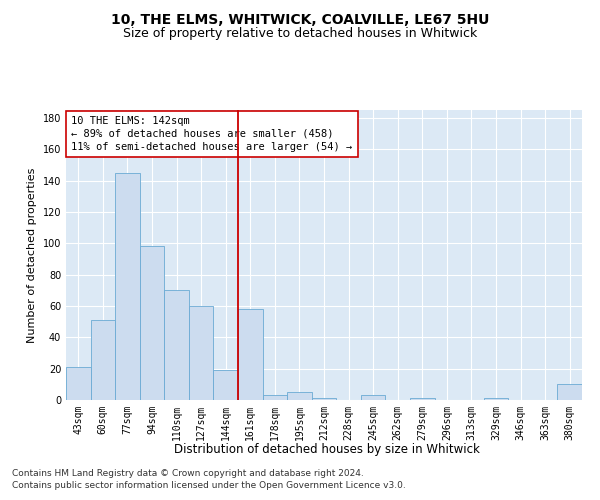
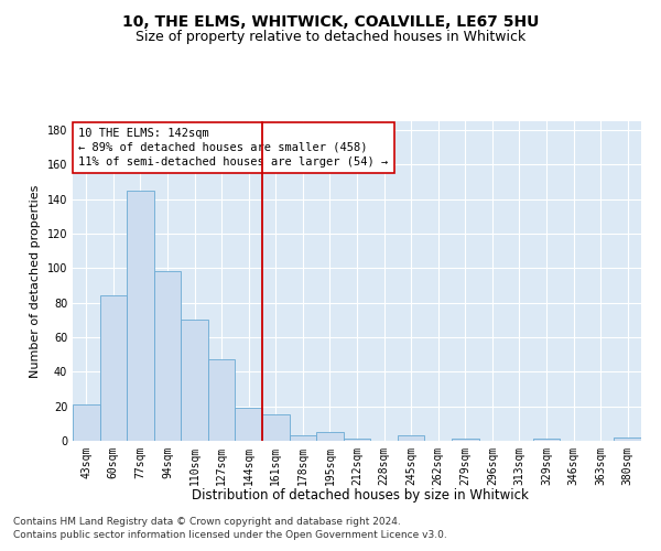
60sqm: 51 -> 84
127sqm: 60 -> 47
161sqm: 58 -> 15
380sqm: 10 -> 2
